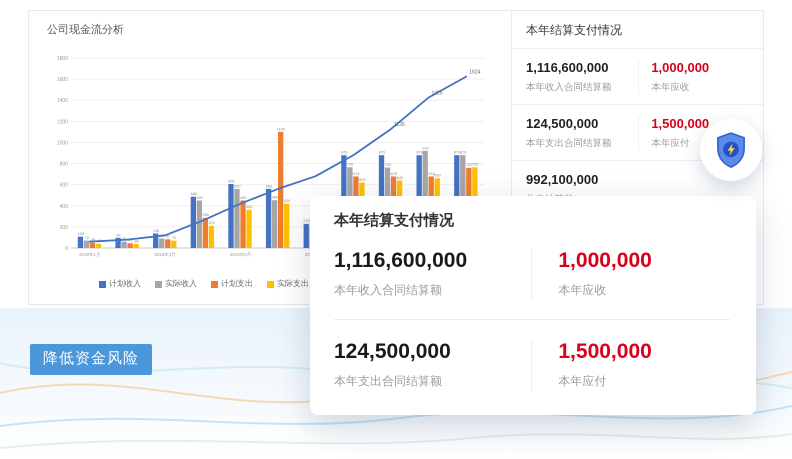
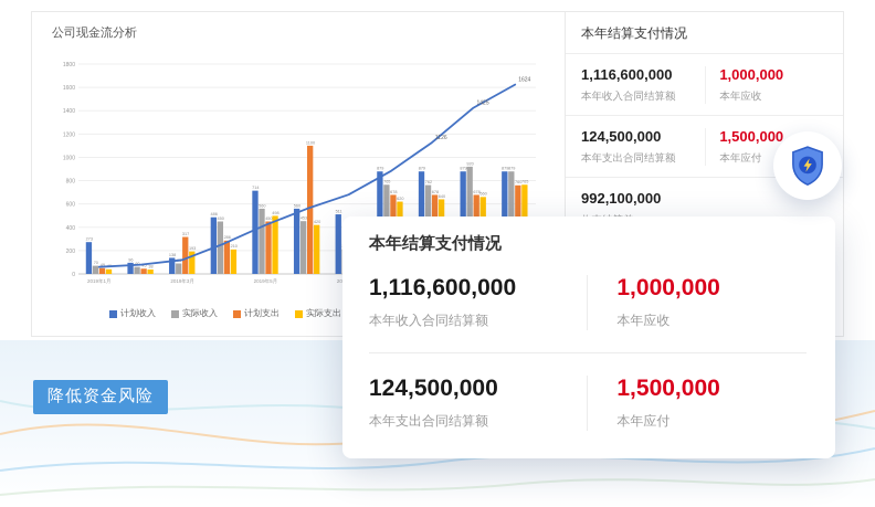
计划收入/2019年1月: 108 -> 273
计划支出/2019年3月: 82 -> 317
实际支出/2019年3月: 70 -> 193
计划收入/2019年5月: 606 -> 714
实际支出/2019年5月: 362 -> 498
计划收入/2019年7月: 229 -> 511
